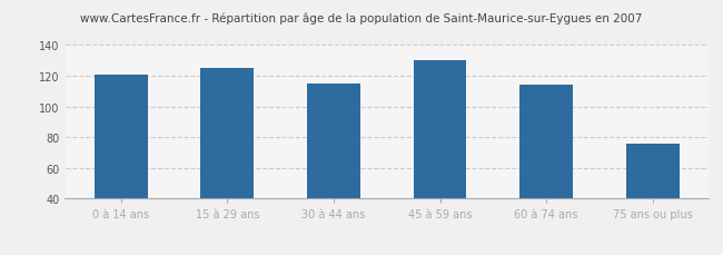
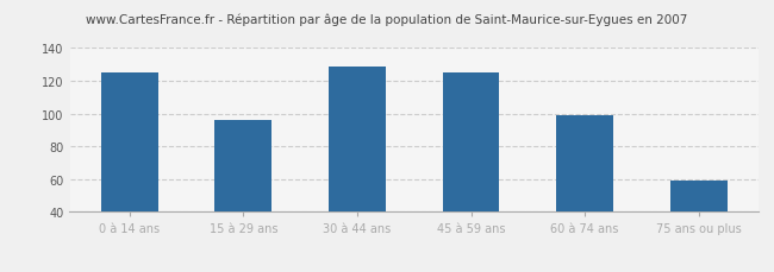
0 à 14 ans: 121 -> 125
15 à 29 ans: 125 -> 96
30 à 44 ans: 115 -> 129
45 à 59 ans: 130 -> 125
60 à 74 ans: 114 -> 99
75 ans ou plus: 76 -> 59
